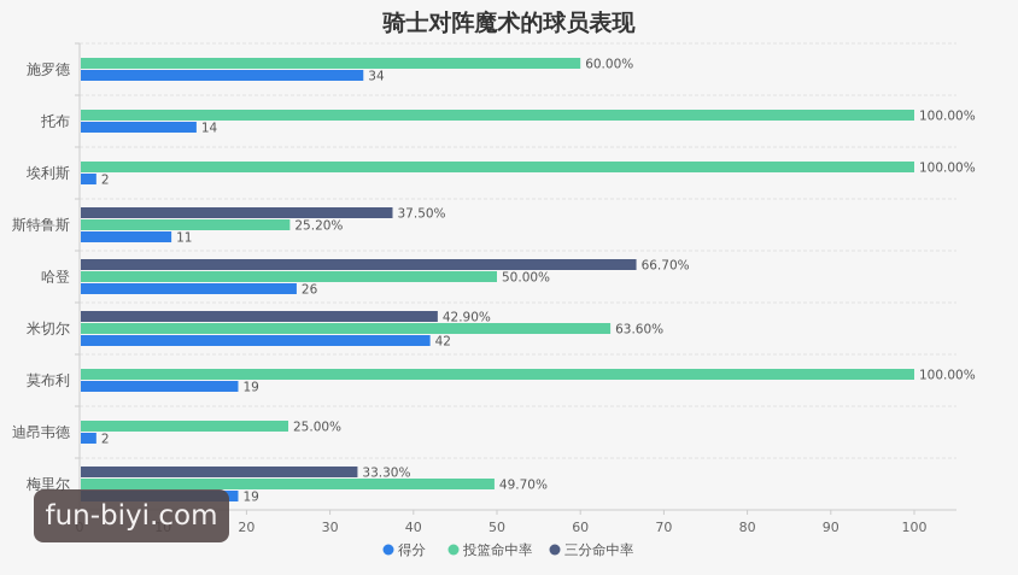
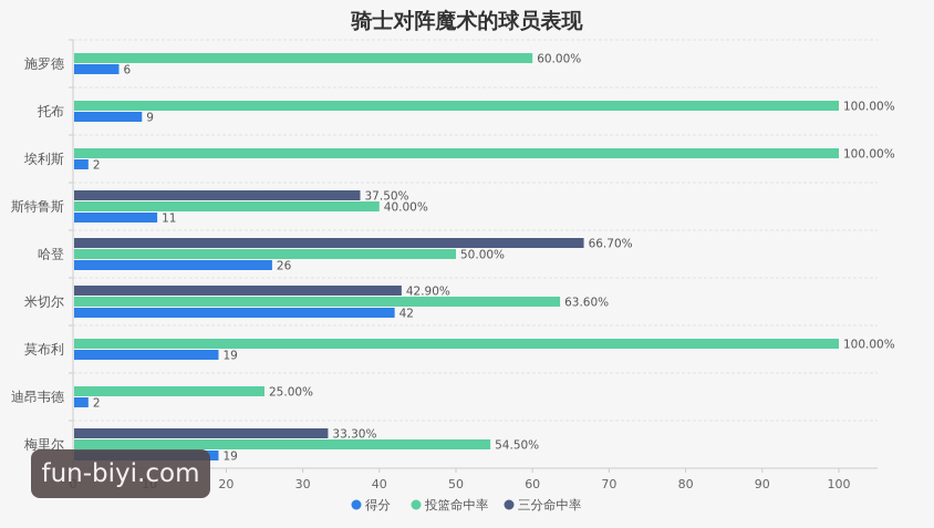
得分/施罗德: 34 -> 6
得分/托布: 14 -> 9
投篮命中率/斯特鲁斯: 25.20% -> 40.00%
投篮命中率/梅里尔: 49.70% -> 54.50%
